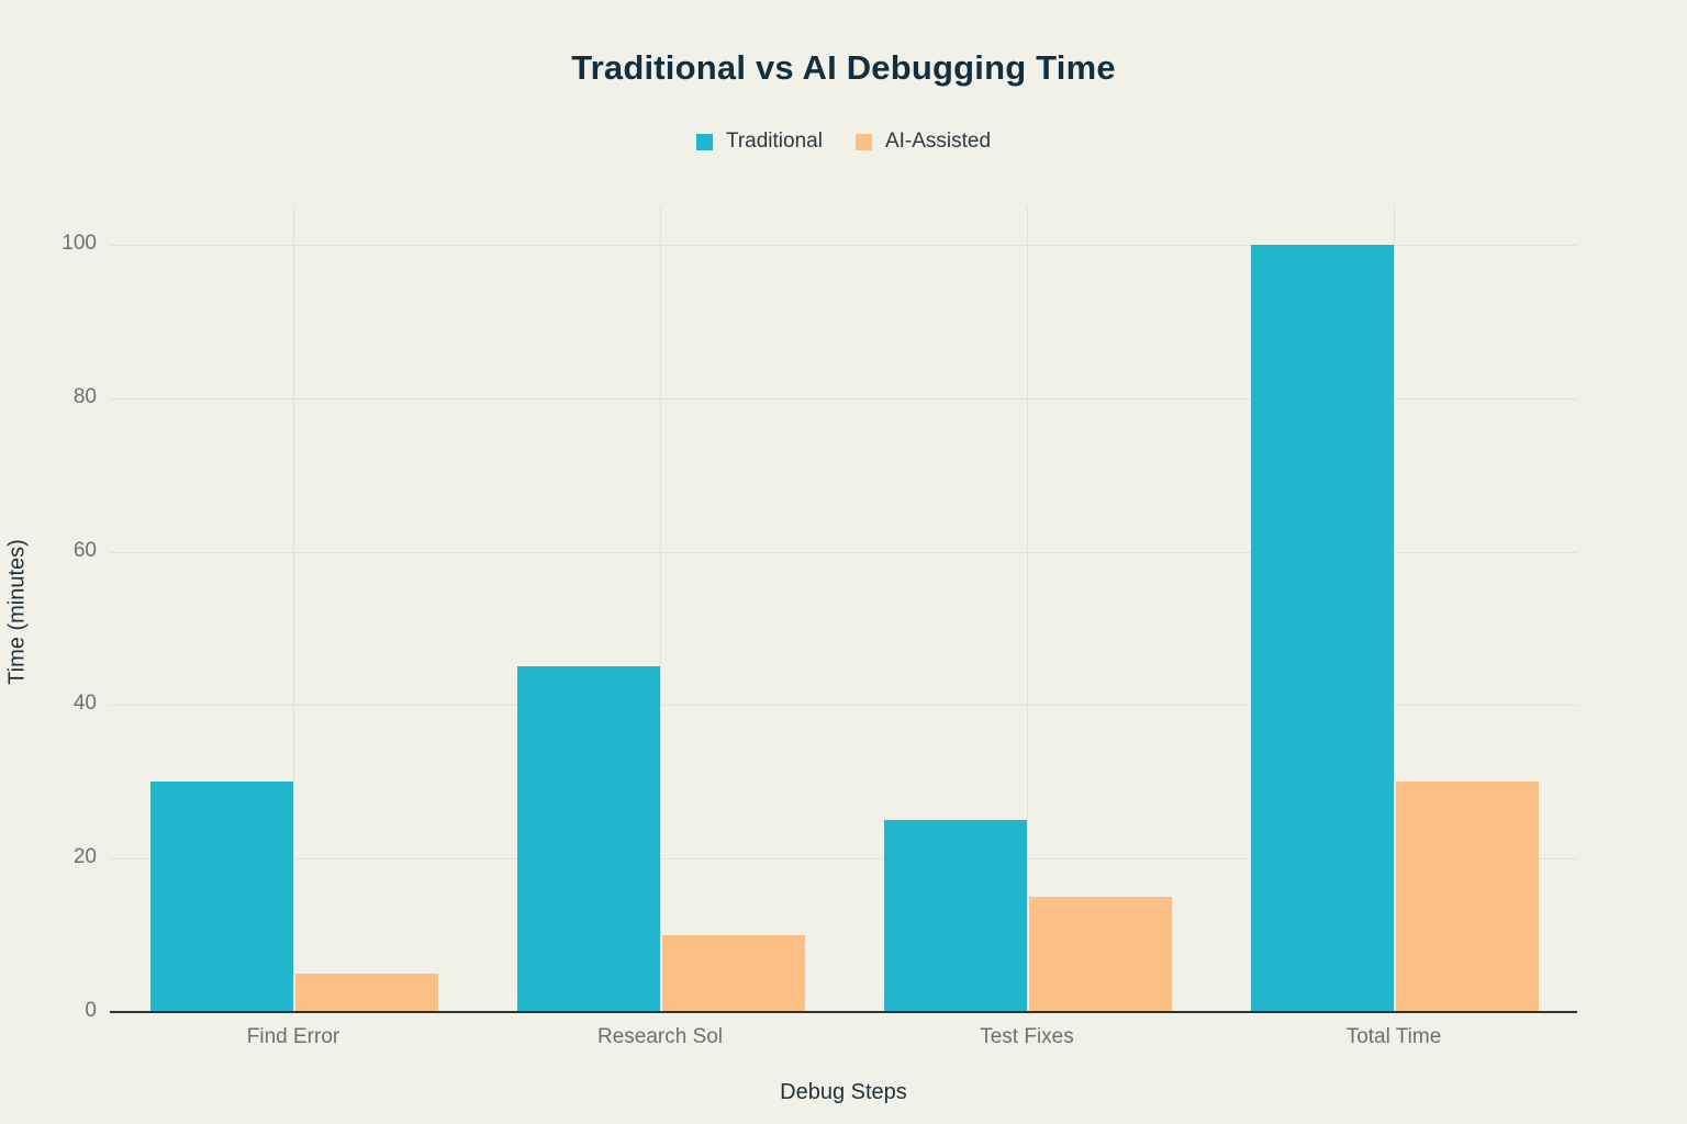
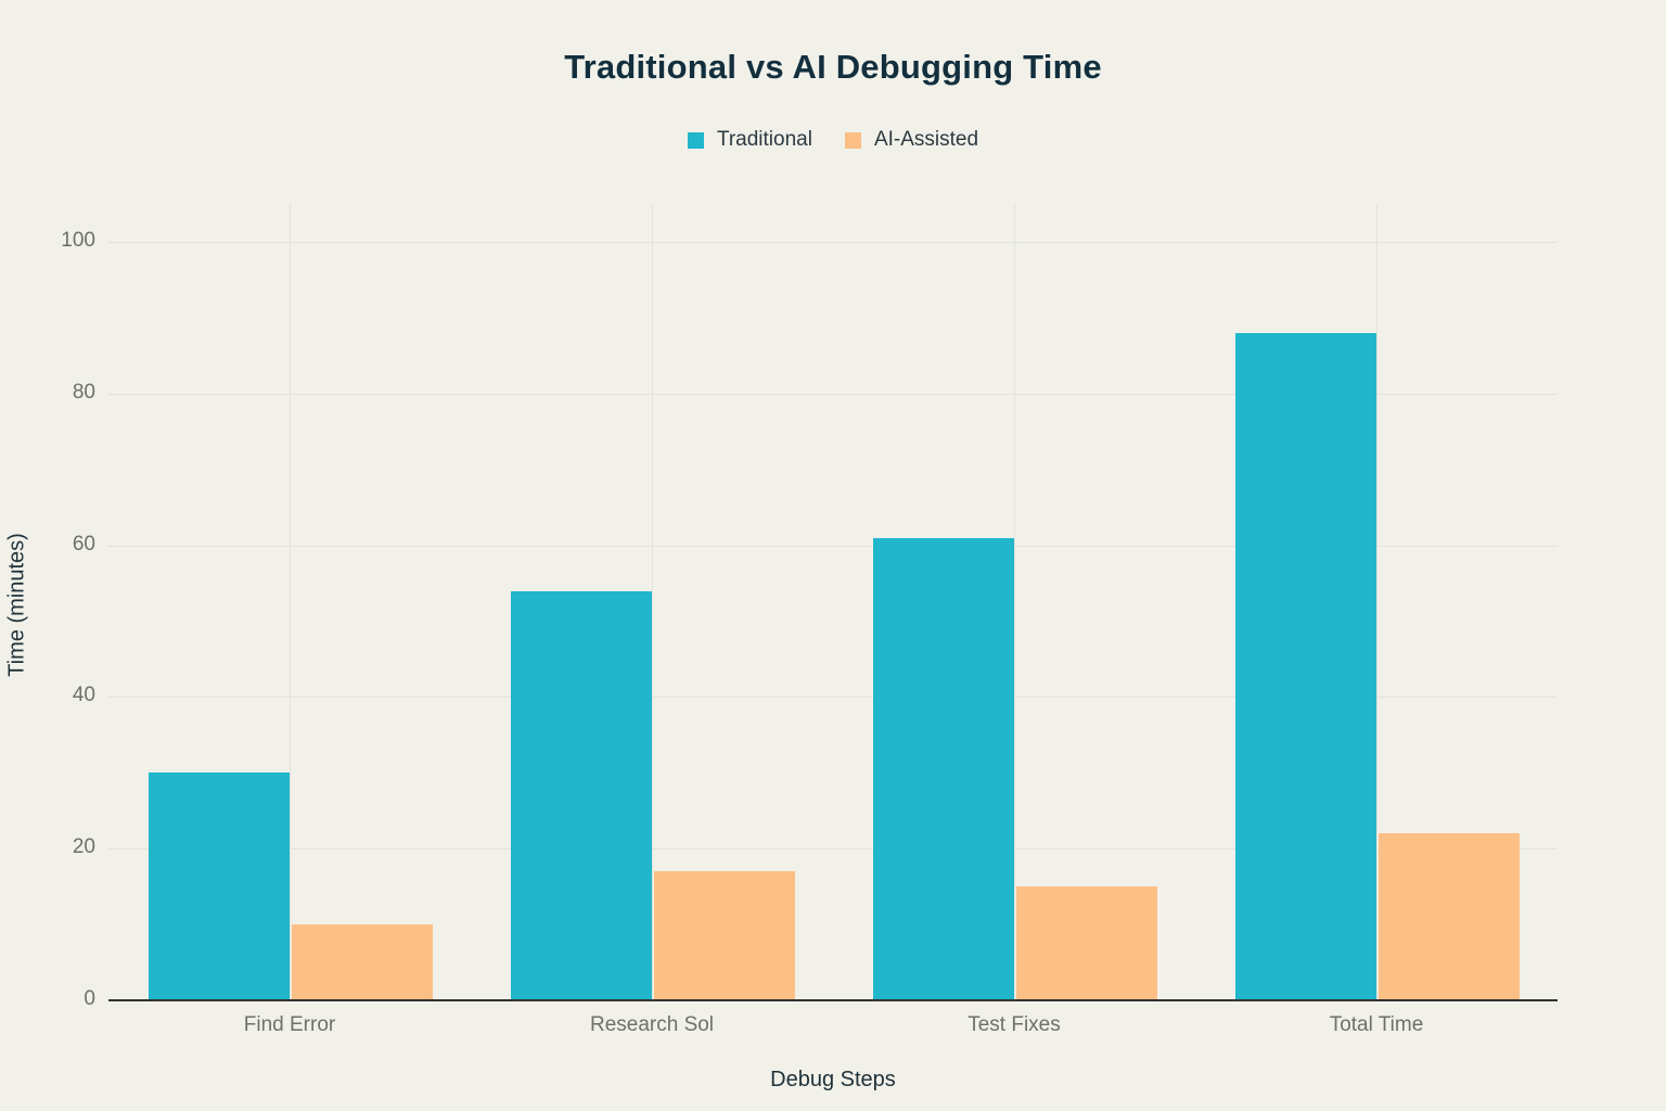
AI-Assisted/Find Error: 5 -> 10
Traditional/Research Sol: 45 -> 54
AI-Assisted/Research Sol: 10 -> 17
Traditional/Test Fixes: 25 -> 61
Traditional/Total Time: 100 -> 88
AI-Assisted/Total Time: 30 -> 22
